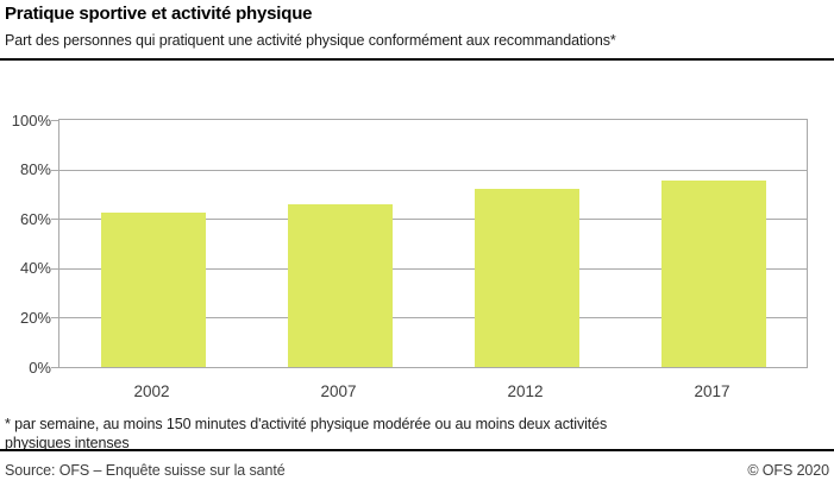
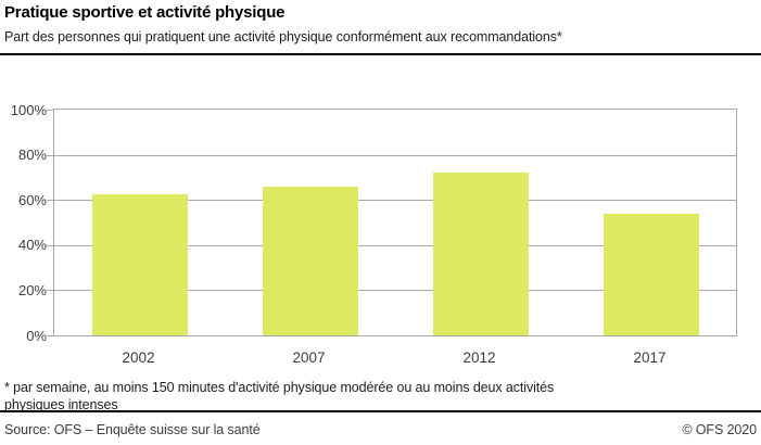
2017: 76% -> 54%
